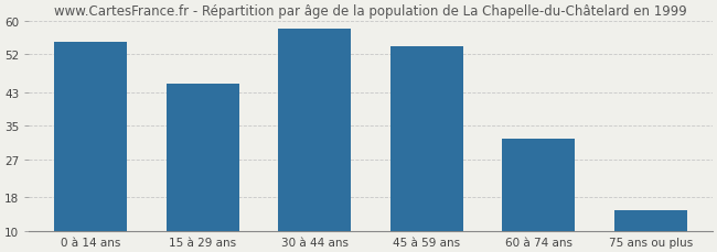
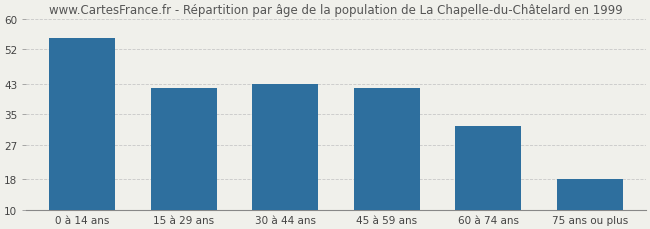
15 à 29 ans: 45 -> 42
30 à 44 ans: 58 -> 43
45 à 59 ans: 54 -> 42
75 ans ou plus: 15 -> 18
